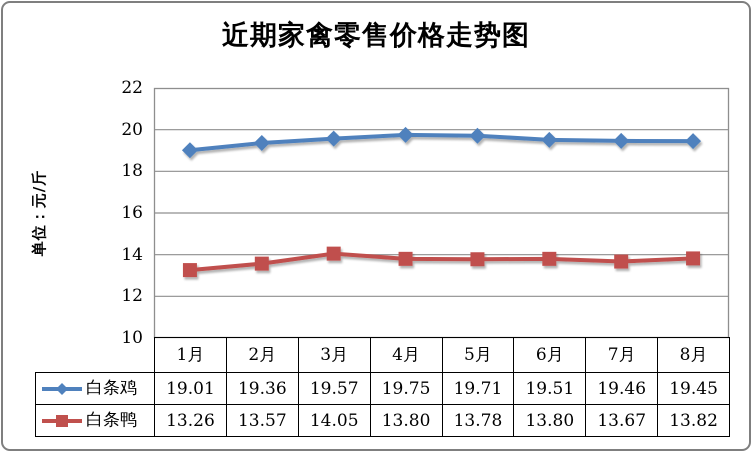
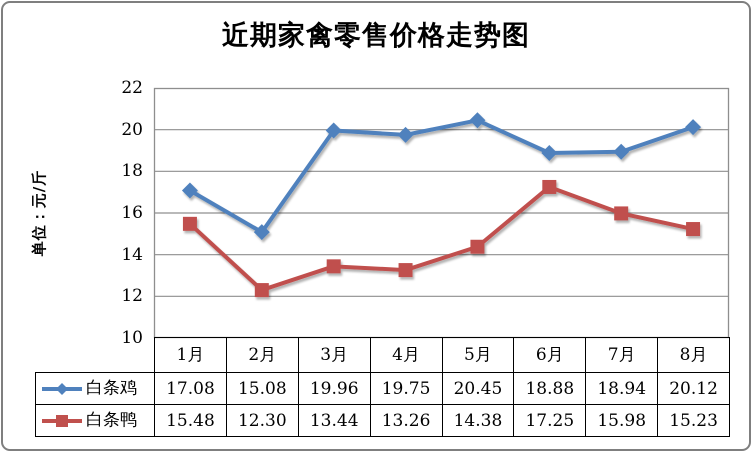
白条鸡/1月: 19.01 -> 17.08
白条鸭/1月: 13.26 -> 15.48
白条鸡/2月: 19.36 -> 15.08
白条鸭/2月: 13.57 -> 12.30
白条鸡/3月: 19.57 -> 19.96
白条鸭/3月: 14.05 -> 13.44
白条鸭/4月: 13.80 -> 13.26
白条鸡/5月: 19.71 -> 20.45
白条鸭/5月: 13.78 -> 14.38
白条鸡/6月: 19.51 -> 18.88
白条鸭/6月: 13.80 -> 17.25
白条鸡/7月: 19.46 -> 18.94
白条鸭/7月: 13.67 -> 15.98
白条鸡/8月: 19.45 -> 20.12
白条鸭/8月: 13.82 -> 15.23
